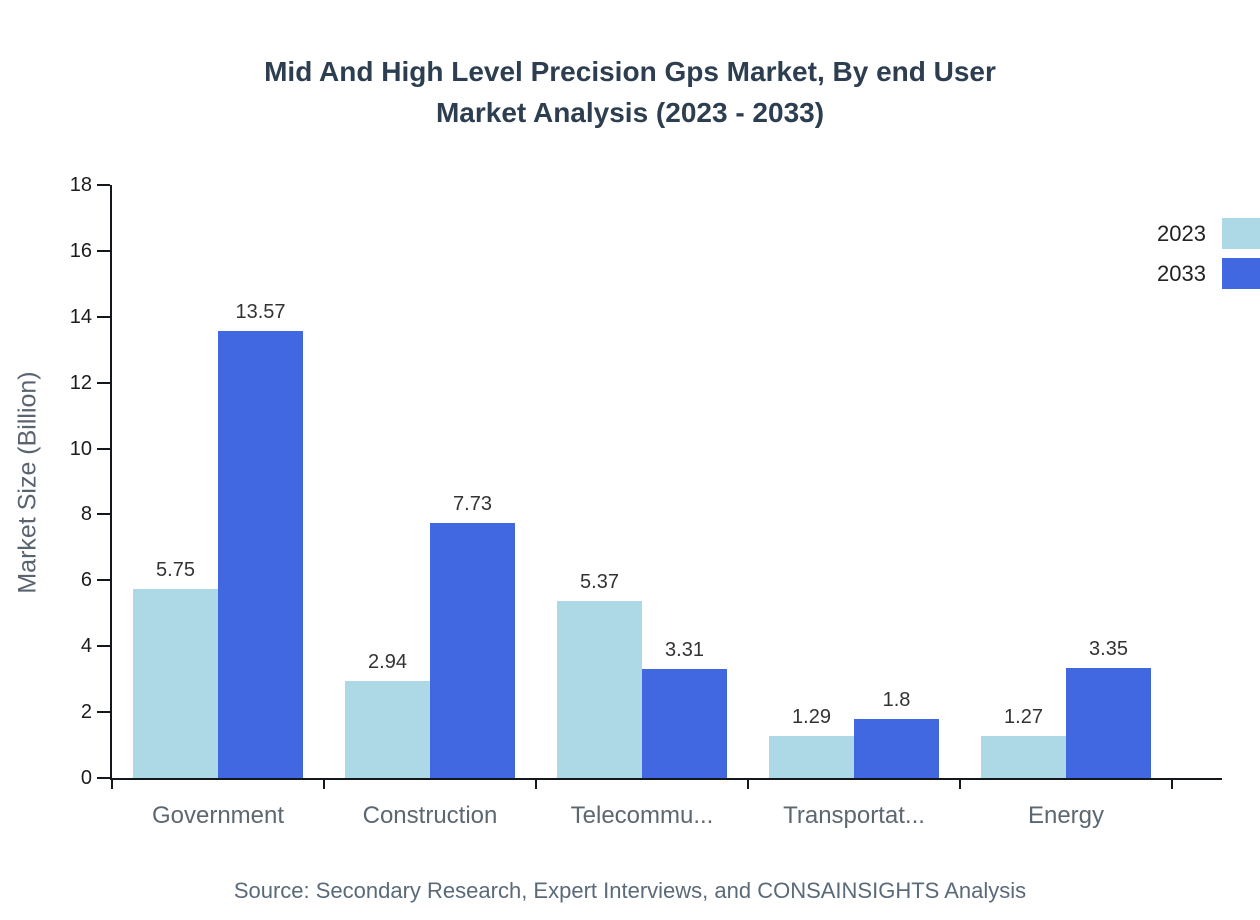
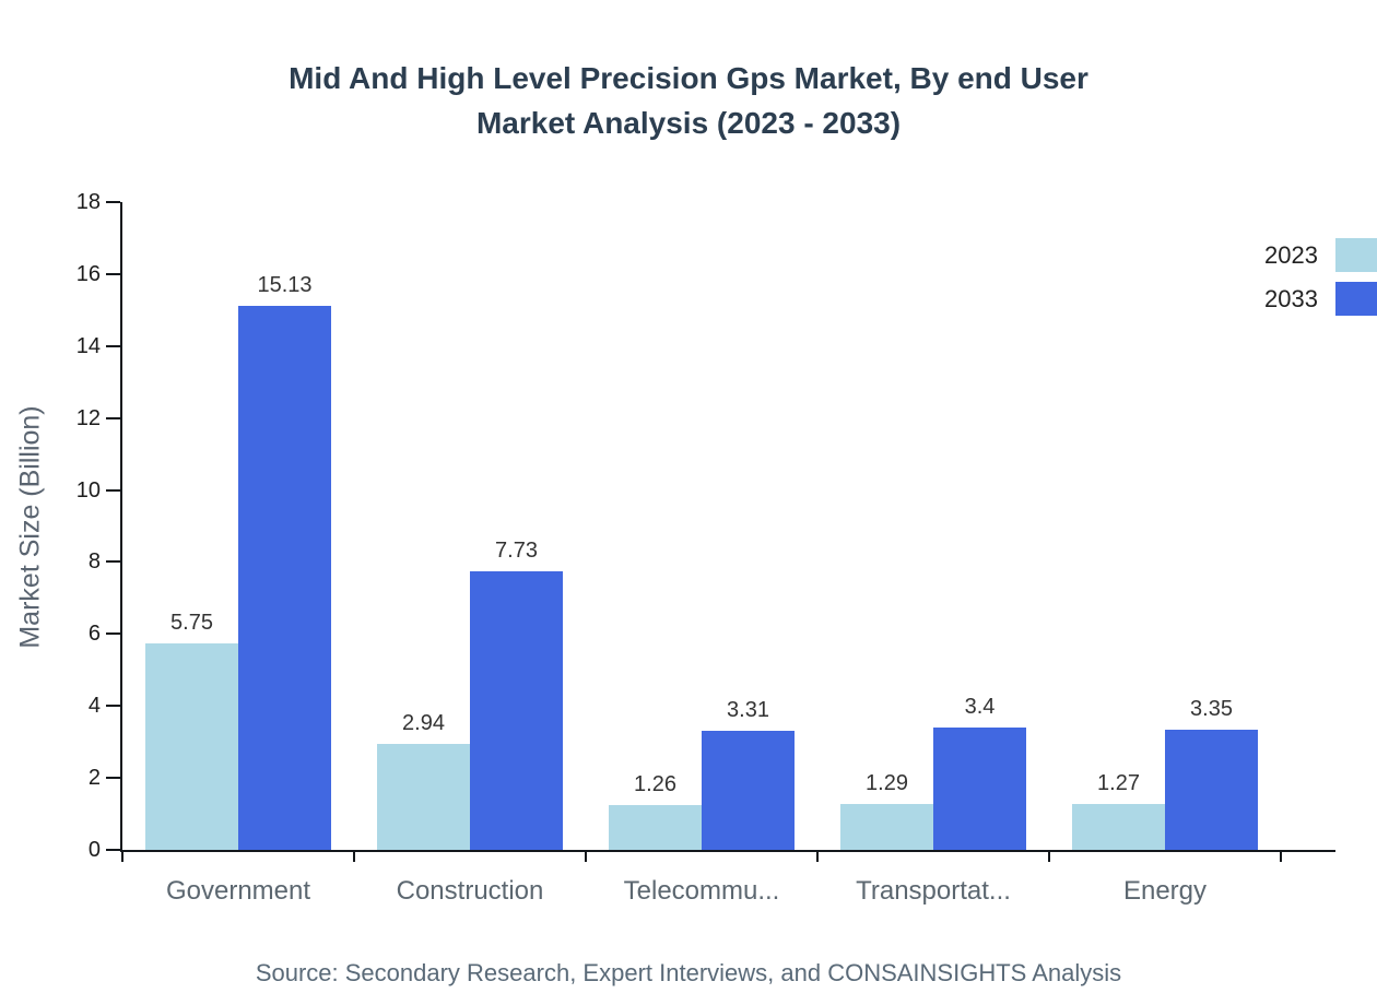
2033/Government: 13.57 -> 15.13
2023/Telecommu...: 5.37 -> 1.26
2033/Transportat...: 1.8 -> 3.4
